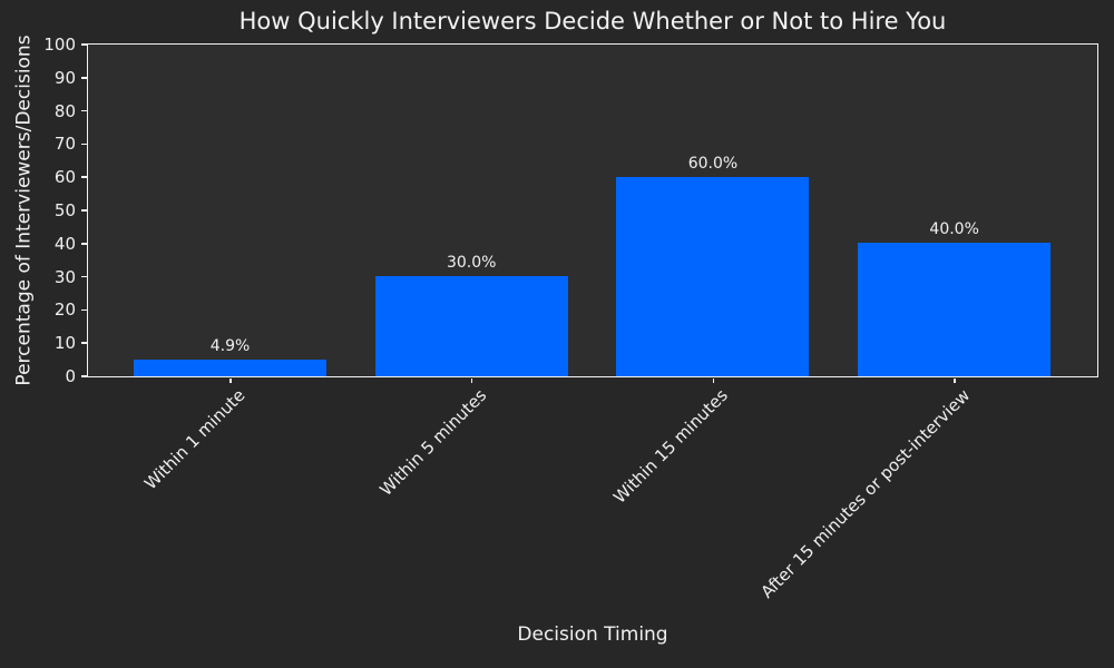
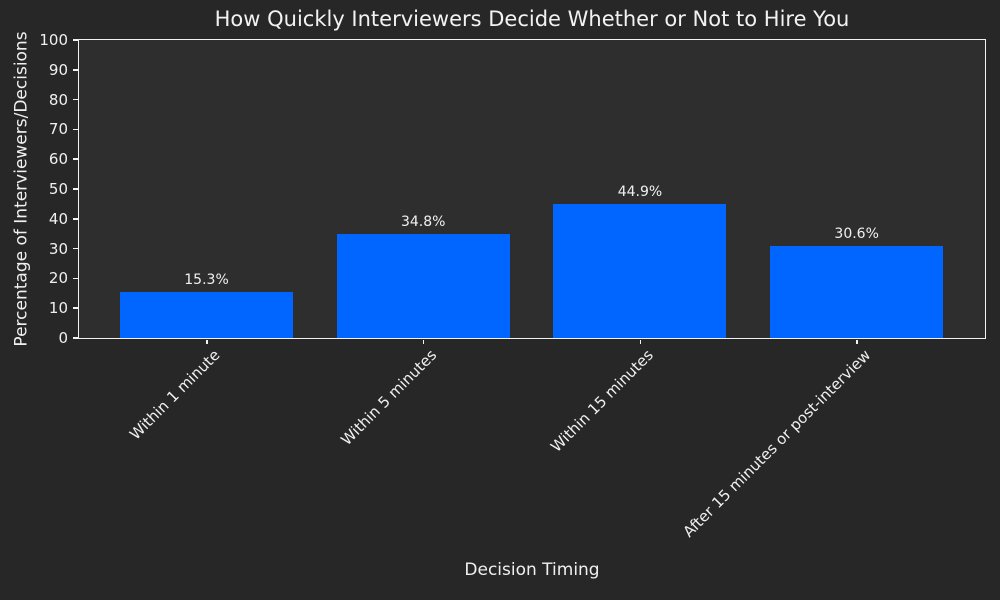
Within 1 minute: 4.9% -> 15.3%
Within 5 minutes: 30.0% -> 34.8%
Within 15 minutes: 60.0% -> 44.9%
After 15 minutes or post-interview: 40.0% -> 30.6%
